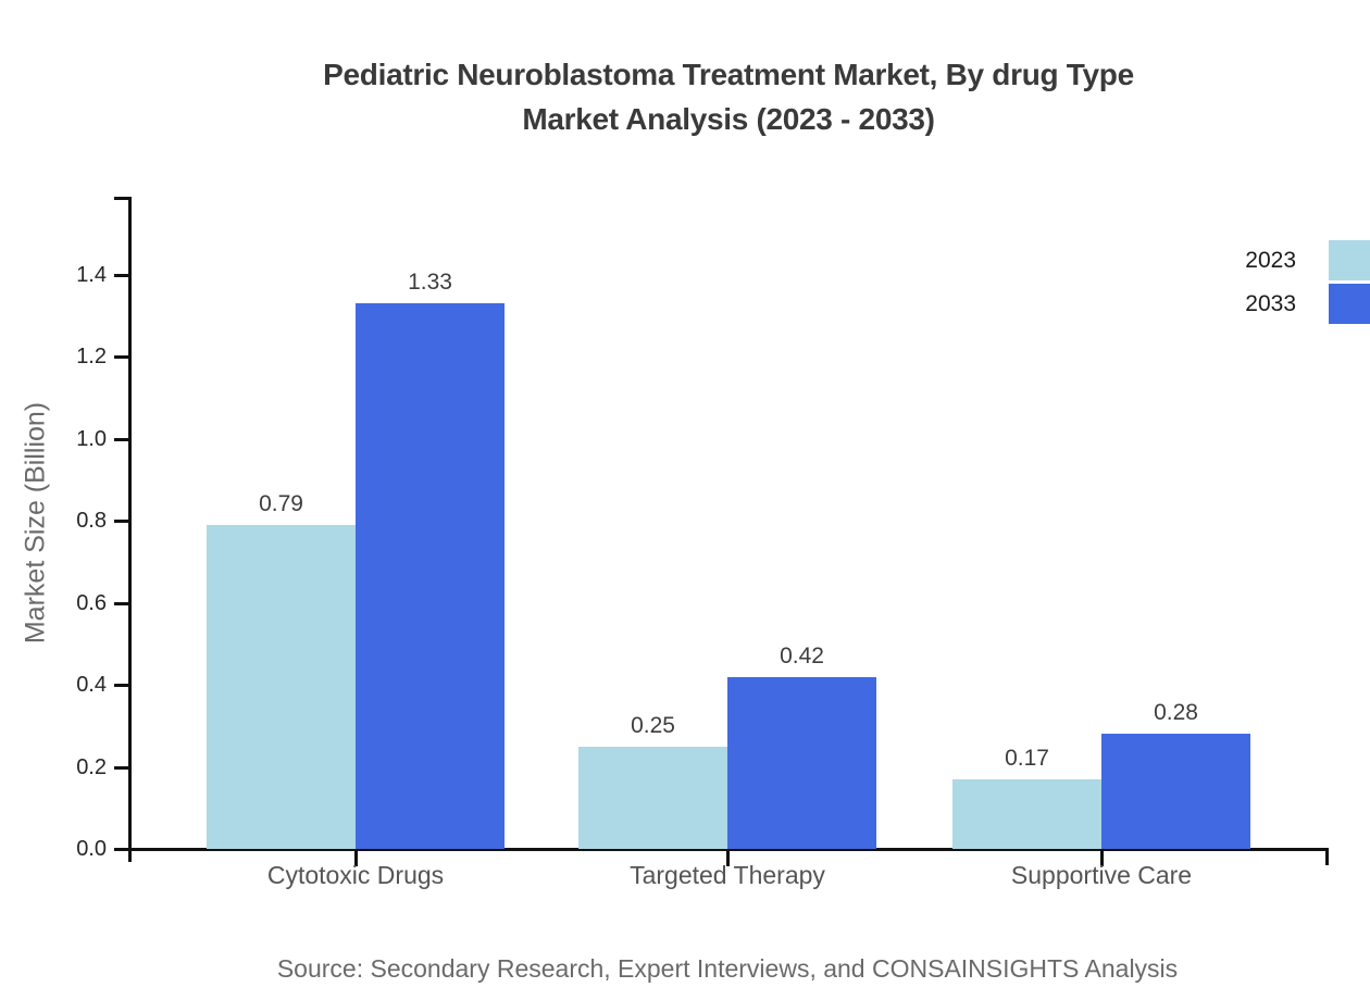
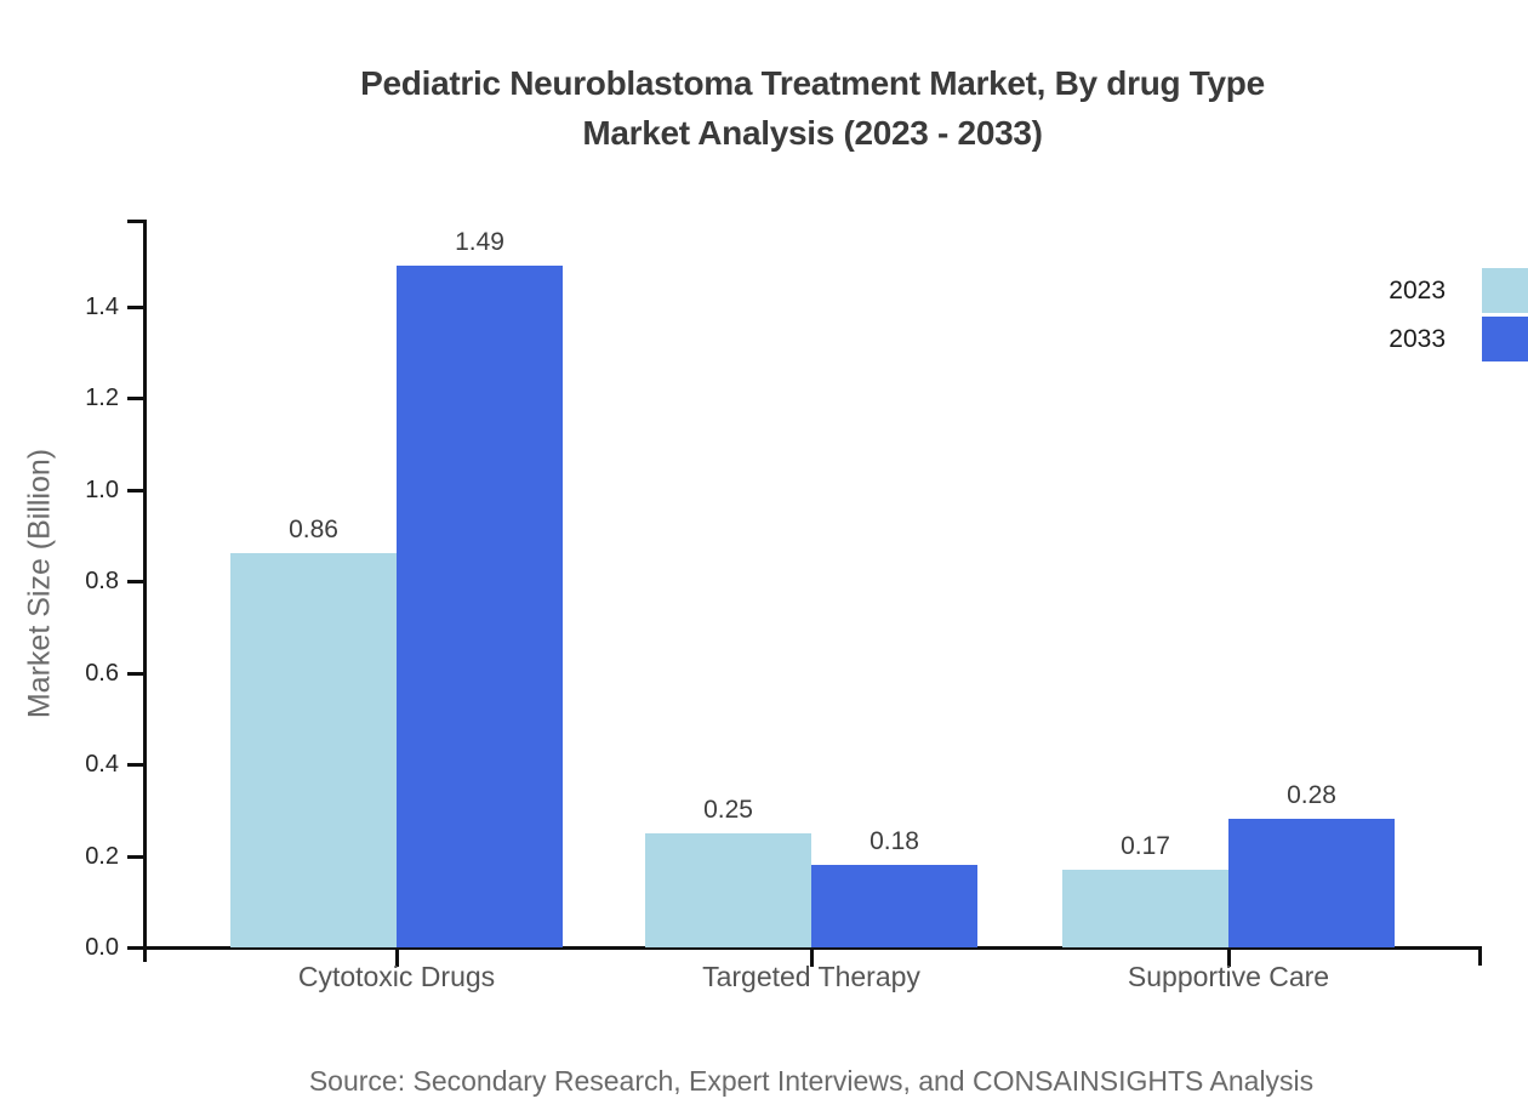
2023/Cytotoxic Drugs: 0.79 -> 0.86
2033/Cytotoxic Drugs: 1.33 -> 1.49
2033/Targeted Therapy: 0.42 -> 0.18
